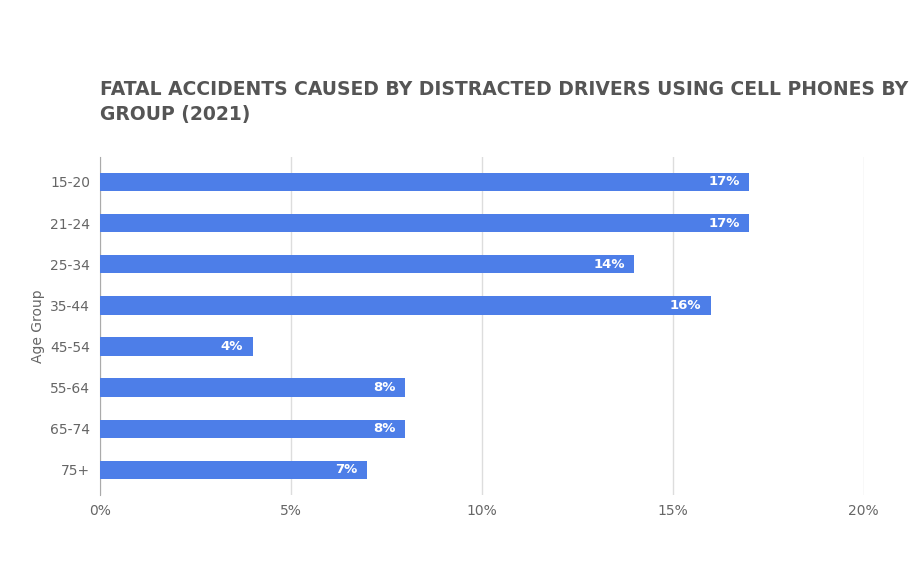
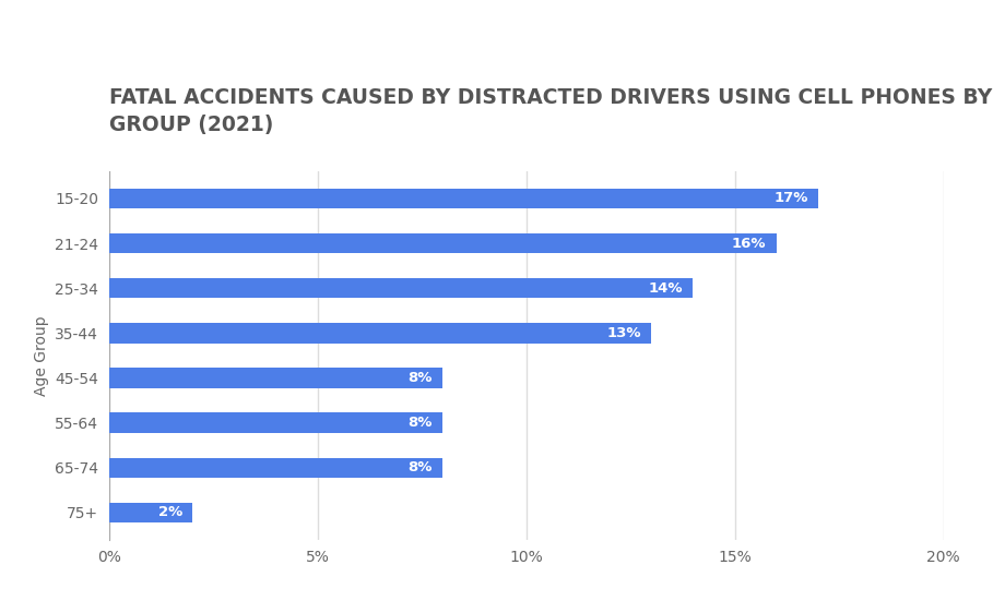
21-24: 17% -> 16%
35-44: 16% -> 13%
45-54: 4% -> 8%
75+: 7% -> 2%
